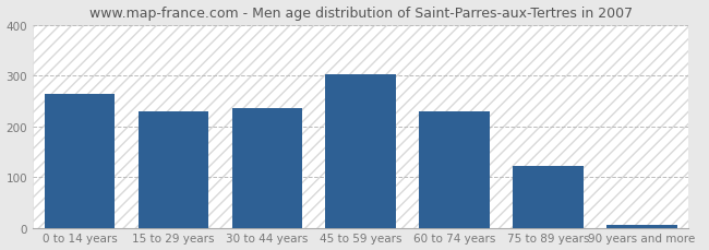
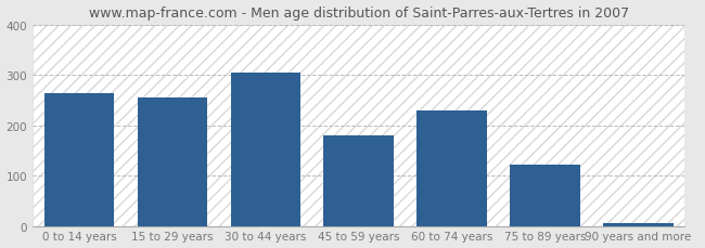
15 to 29 years: 230 -> 255
30 to 44 years: 235 -> 305
45 to 59 years: 302 -> 180
